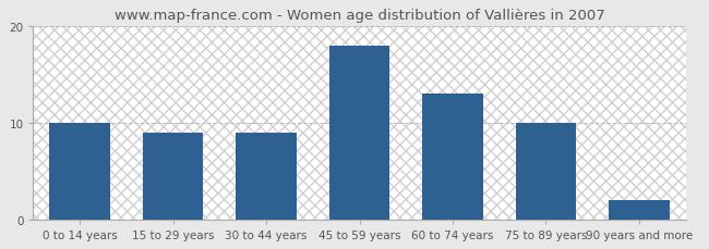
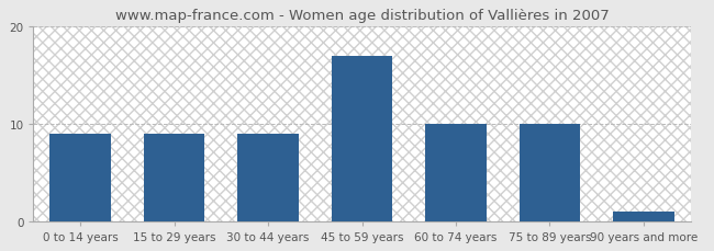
0 to 14 years: 10 -> 9
45 to 59 years: 18 -> 17
60 to 74 years: 13 -> 10
90 years and more: 2 -> 1
